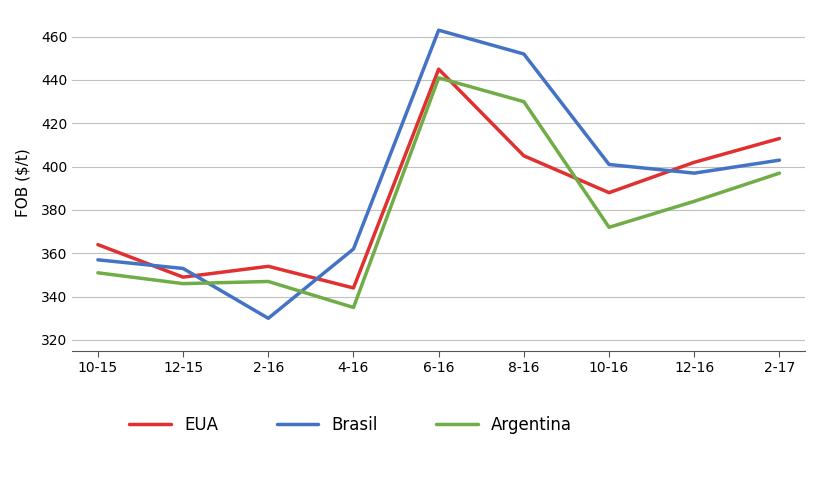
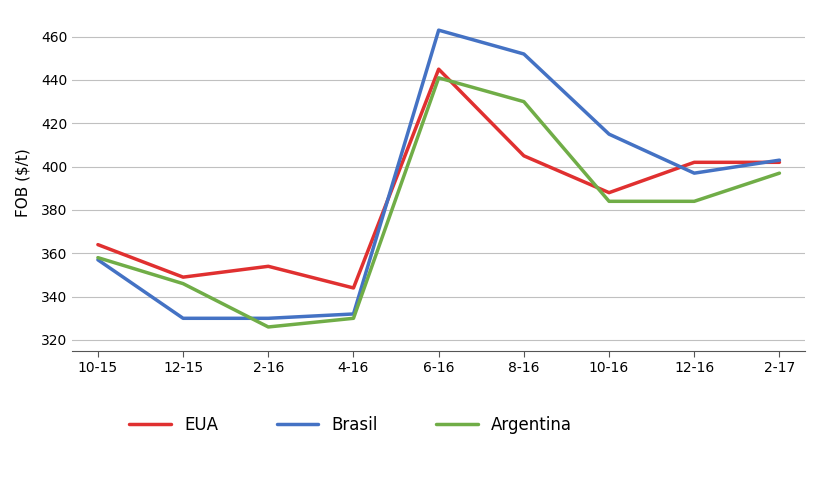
Argentina/10-15: 351 -> 358
Brasil/12-15: 353 -> 330
Argentina/2-16: 347 -> 326
Brasil/4-16: 362 -> 332
Argentina/4-16: 335 -> 330
Brasil/10-16: 401 -> 415
Argentina/10-16: 372 -> 384
EUA/2-17: 413 -> 402
